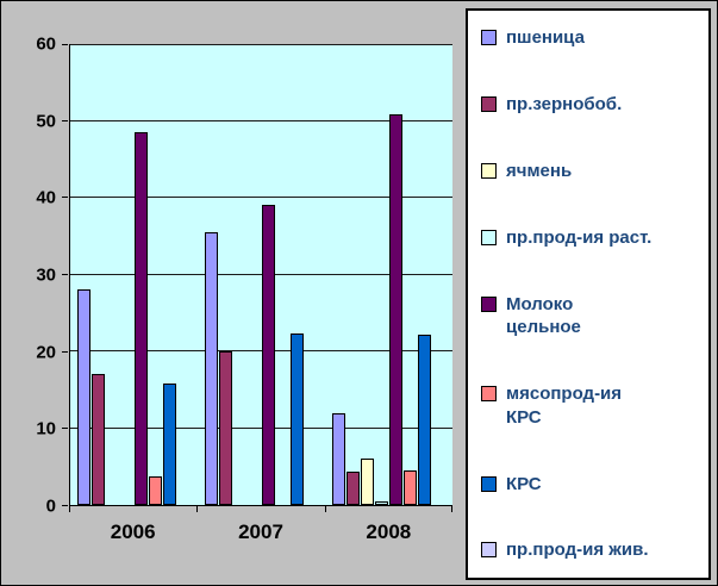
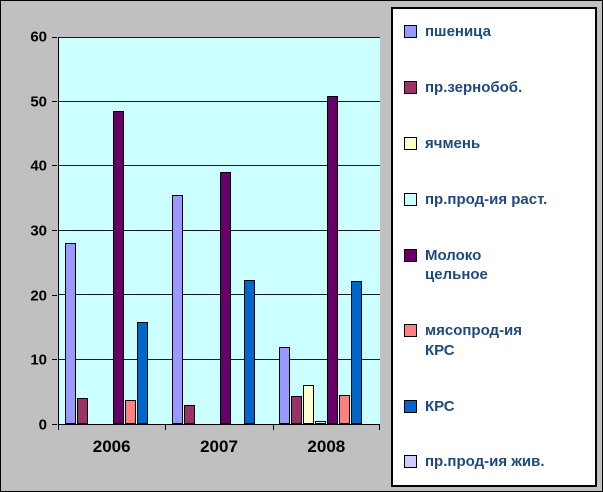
пр.зернобоб./2006: 17 -> 4
пр.зернобоб./2007: 20 -> 3
